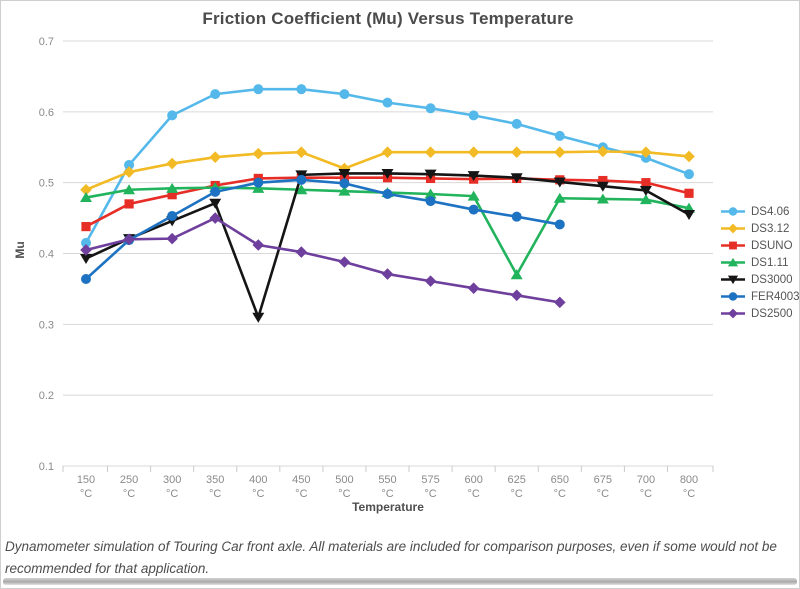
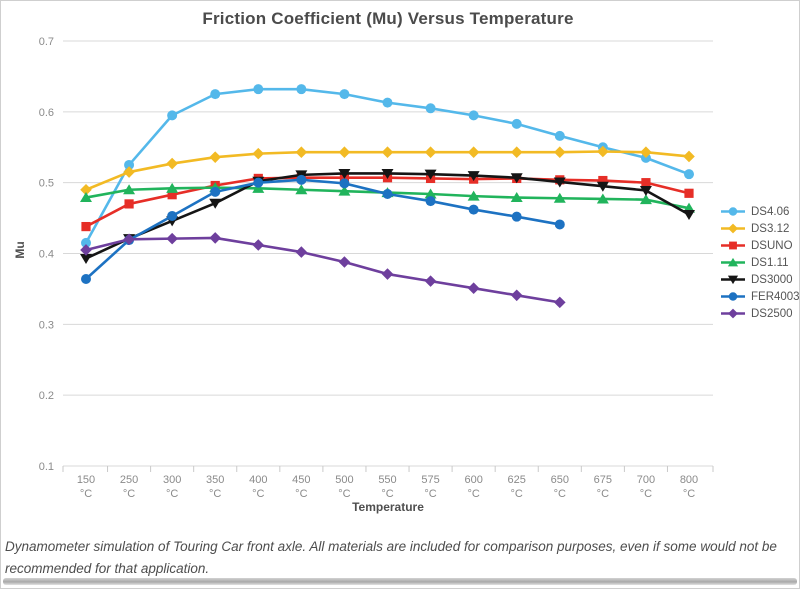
DS2500/350: 0.45 -> 0.42
DS3000/400: 0.31 -> 0.50
DS3.12/500: 0.52 -> 0.54
DS1.11/625: 0.37 -> 0.48
